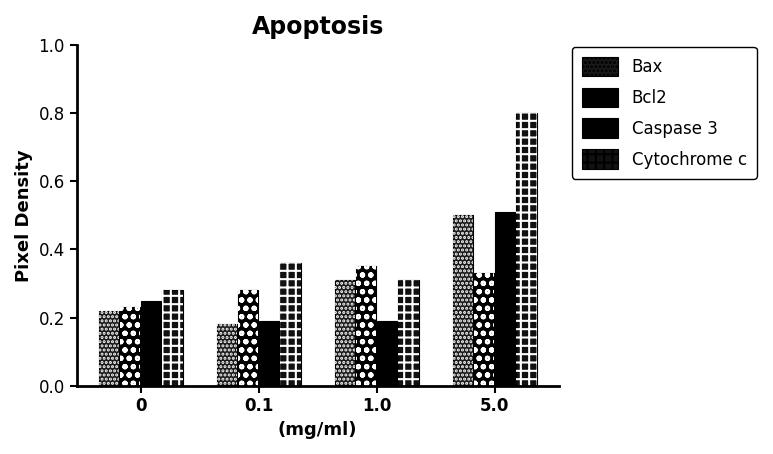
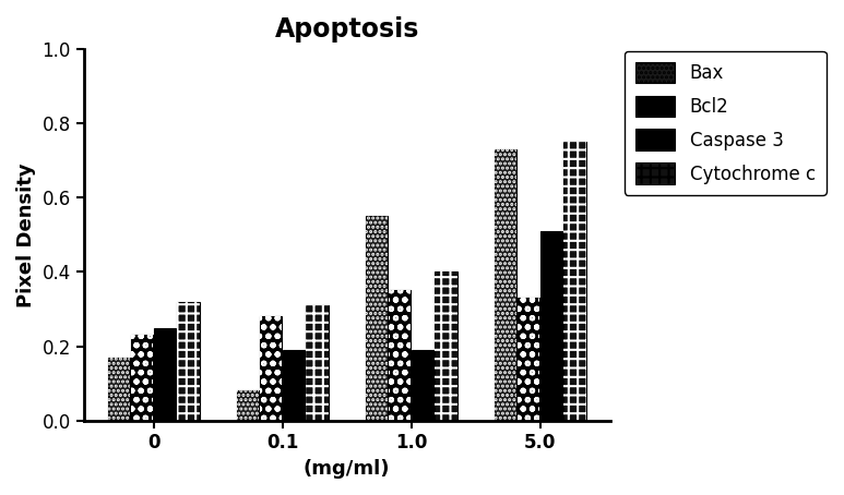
Bax/0: 0.22 -> 0.17
Cytochrome c/0: 0.28 -> 0.32
Bax/0.1: 0.18 -> 0.08
Cytochrome c/0.1: 0.36 -> 0.31
Bax/1.0: 0.31 -> 0.55
Cytochrome c/1.0: 0.31 -> 0.40
Bax/5.0: 0.50 -> 0.73
Cytochrome c/5.0: 0.80 -> 0.75
